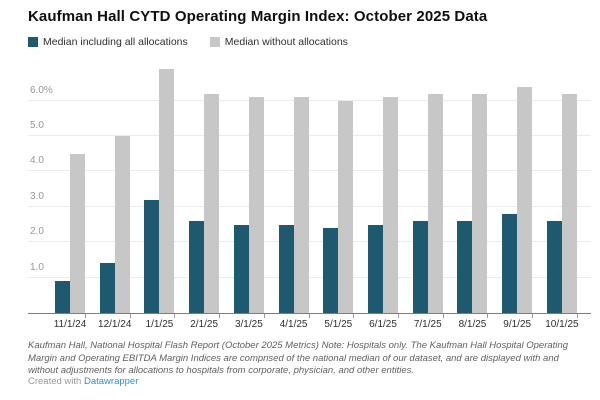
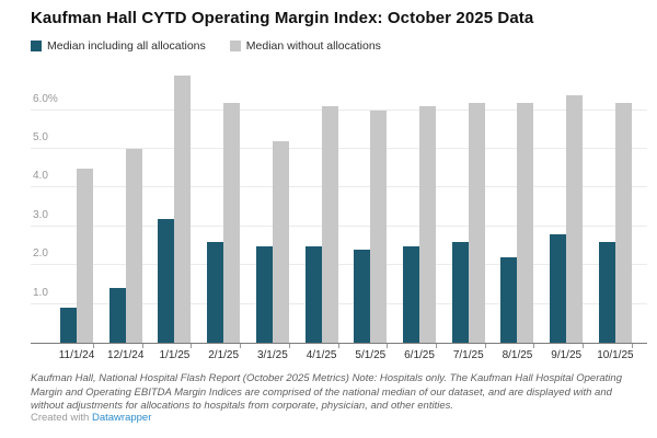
Median without allocations/3/1/25: 6.1% -> 5.2%
Median including all allocations/8/1/25: 2.6% -> 2.2%
